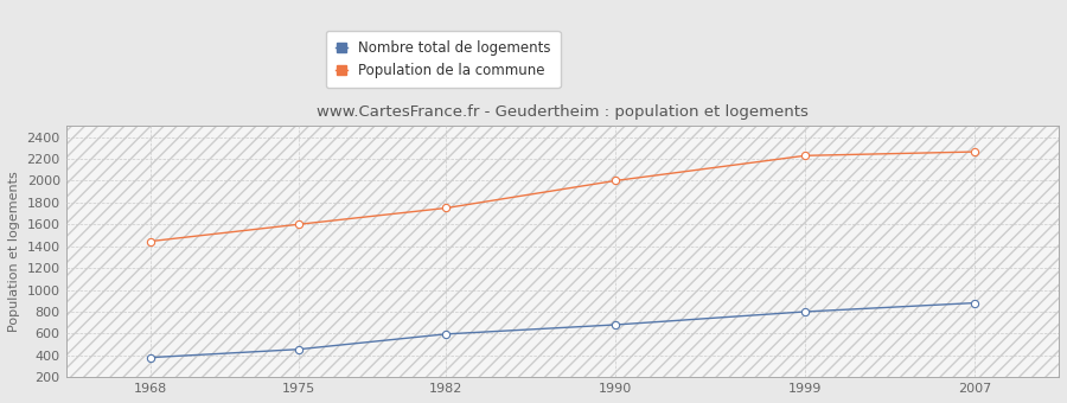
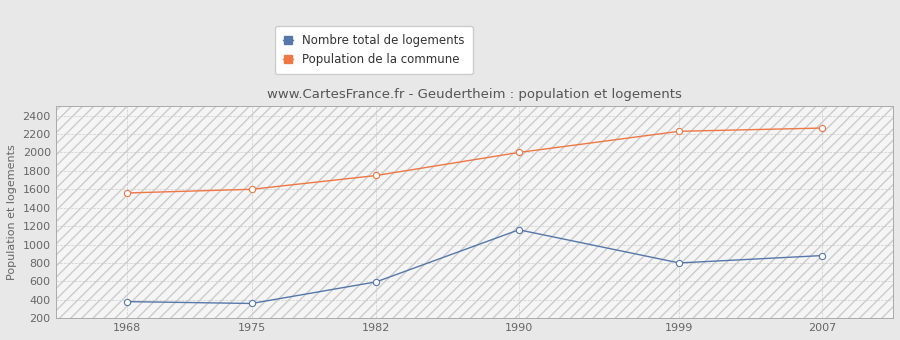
Population de la commune/1968: 1440 -> 1560
Nombre total de logements/1975: 460 -> 360
Nombre total de logements/1990: 680 -> 1160
